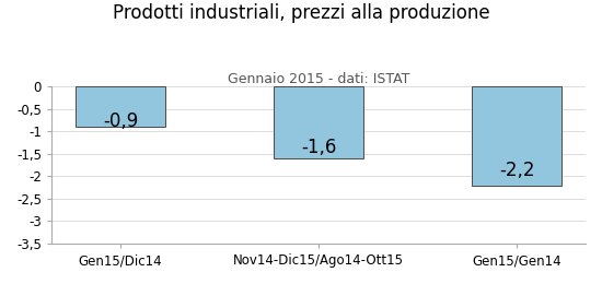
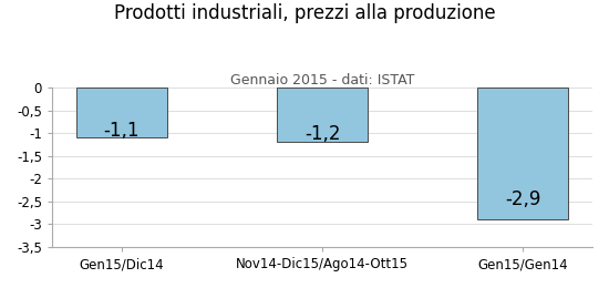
Gen15/Dic14: -0,9 -> -1,1
Nov14-Dic15/Ago14-Ott15: -1,6 -> -1,2
Gen15/Gen14: -2,2 -> -2,9
